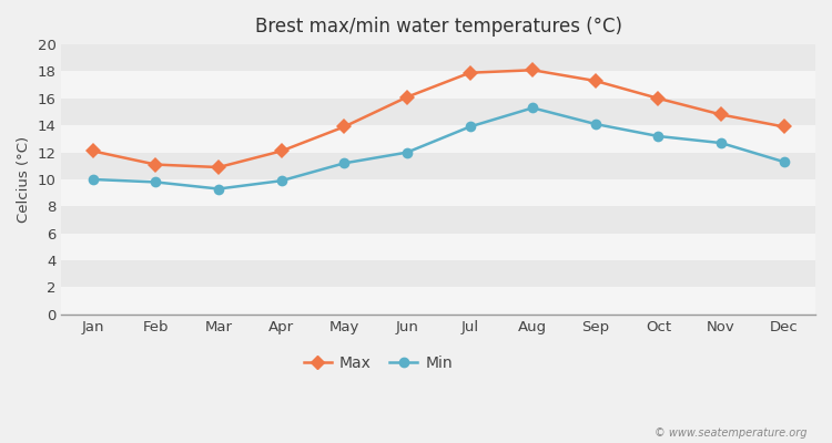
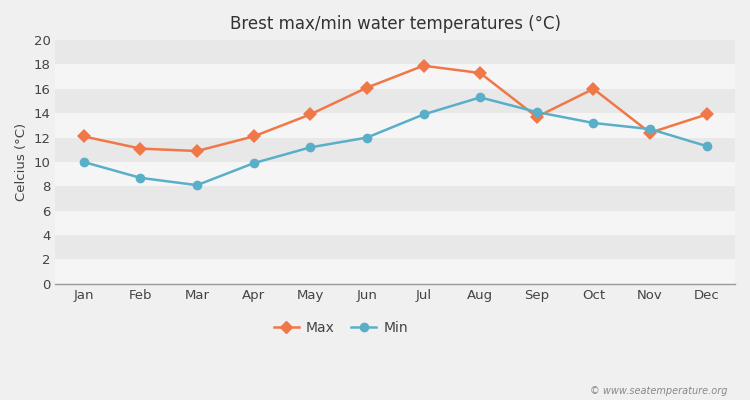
Min/Feb: 9.8 -> 8.7
Min/Mar: 9.3 -> 8.1
Max/Aug: 18.1 -> 17.3
Max/Sep: 17.3 -> 13.7
Max/Nov: 14.8 -> 12.4
